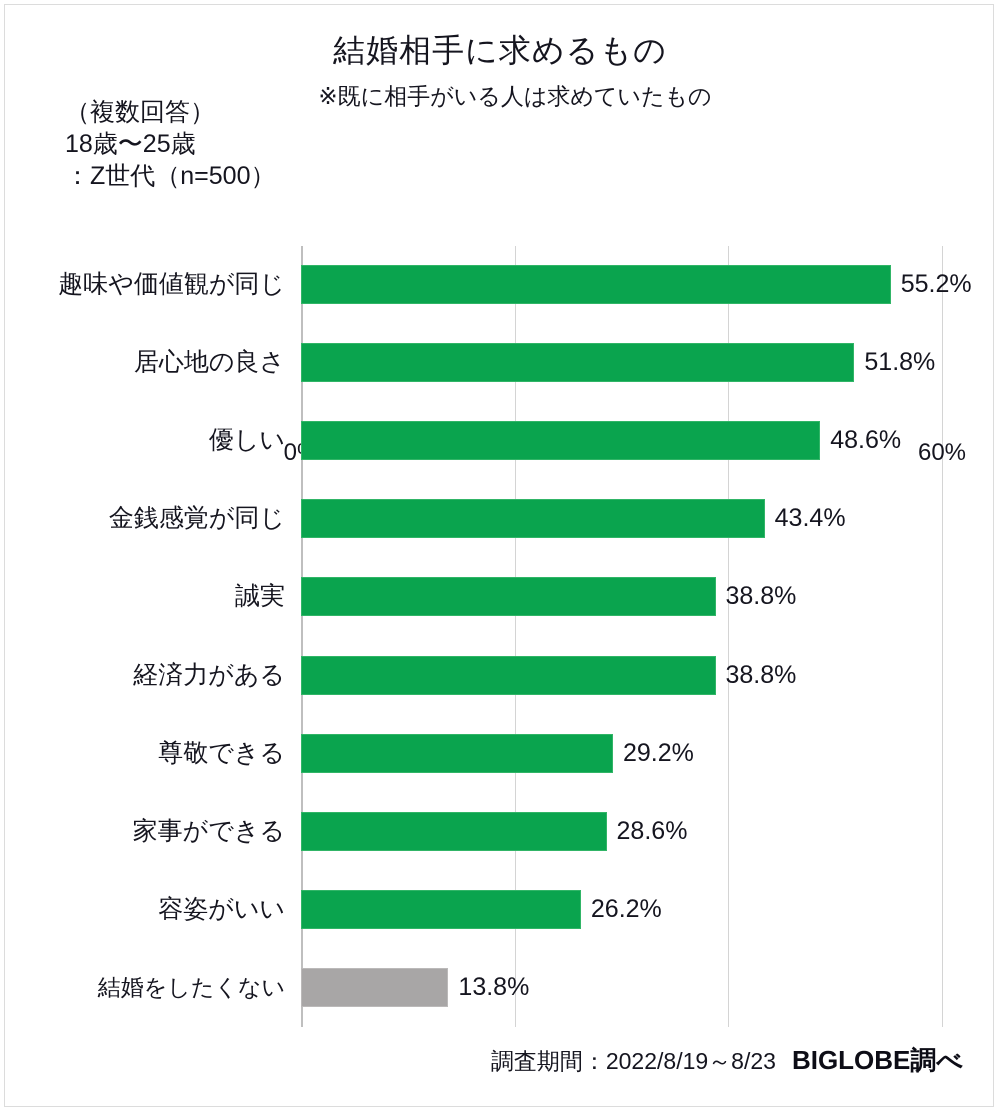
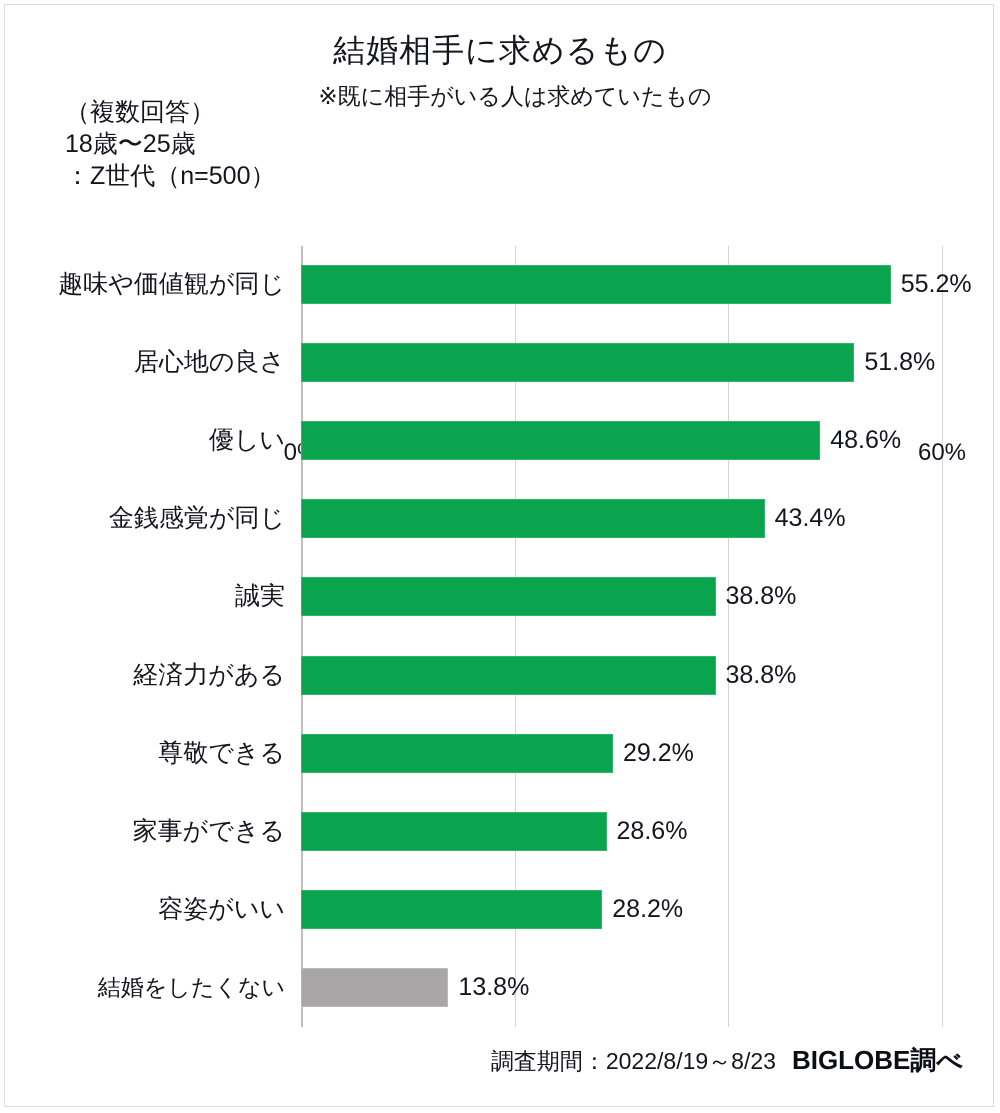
容姿がいい: 26.2% -> 28.2%
